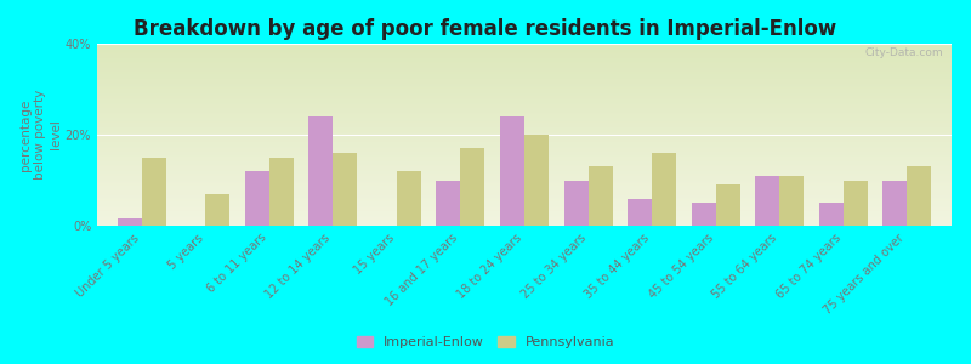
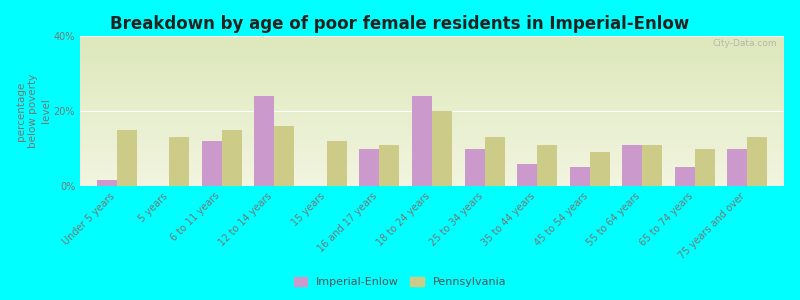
Pennsylvania/5 years: 7% -> 13%
Pennsylvania/16 and 17 years: 17% -> 11%
Pennsylvania/35 to 44 years: 16% -> 11%
